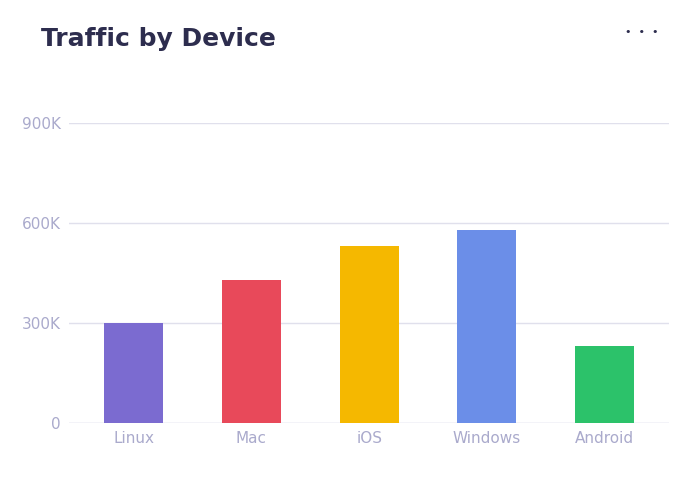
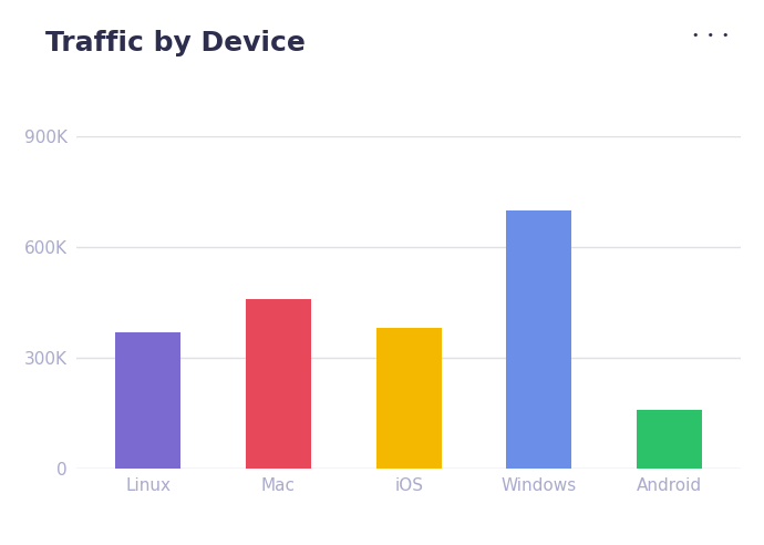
Linux: 300K -> 370K
Mac: 430K -> 460K
iOS: 530K -> 380K
Windows: 580K -> 700K
Android: 230K -> 160K
